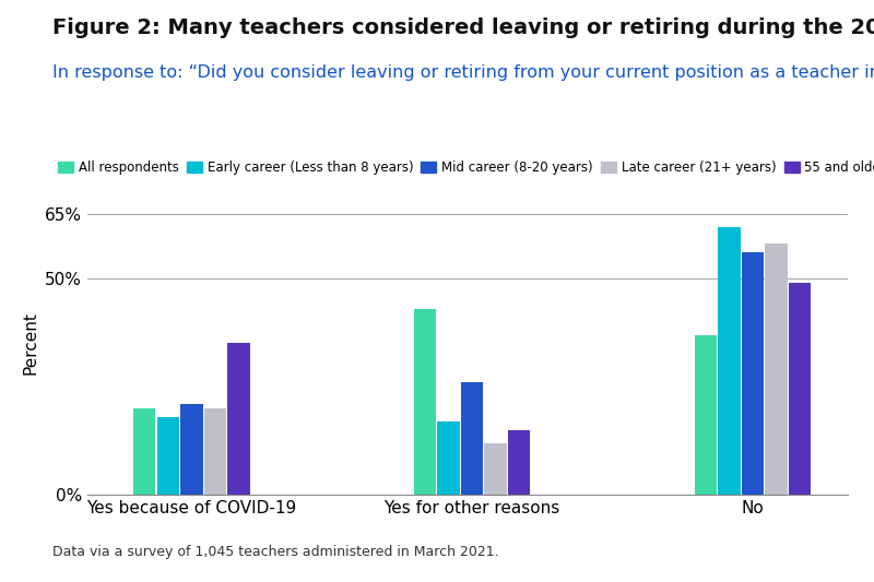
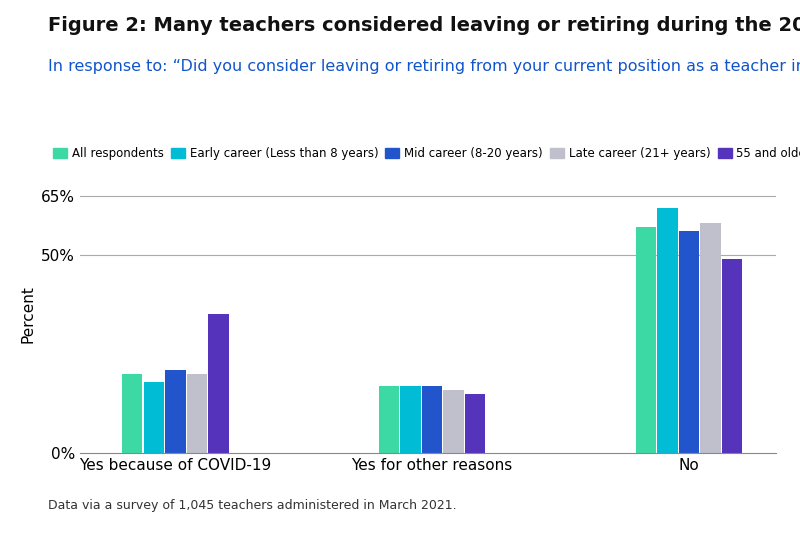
All respondents/Yes for other reasons: 43% -> 17%
Mid career (8-20 years)/Yes for other reasons: 26% -> 17%
Late career (21+ years)/Yes for other reasons: 12% -> 16%
All respondents/No: 37% -> 57%
